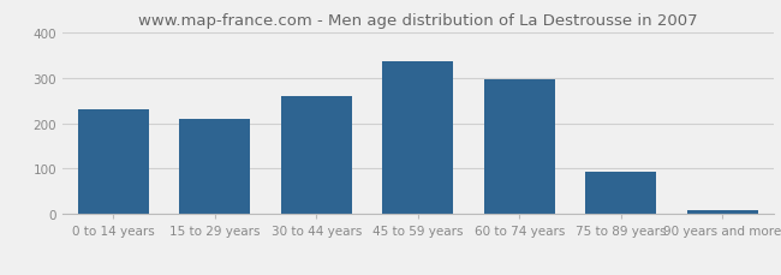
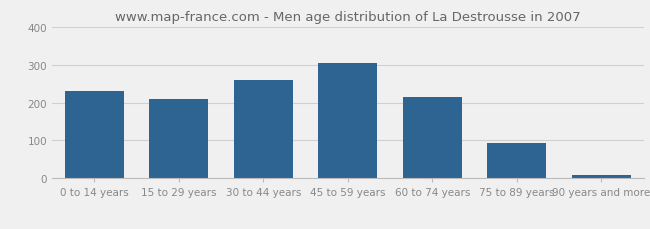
45 to 59 years: 335 -> 305
60 to 74 years: 295 -> 215
